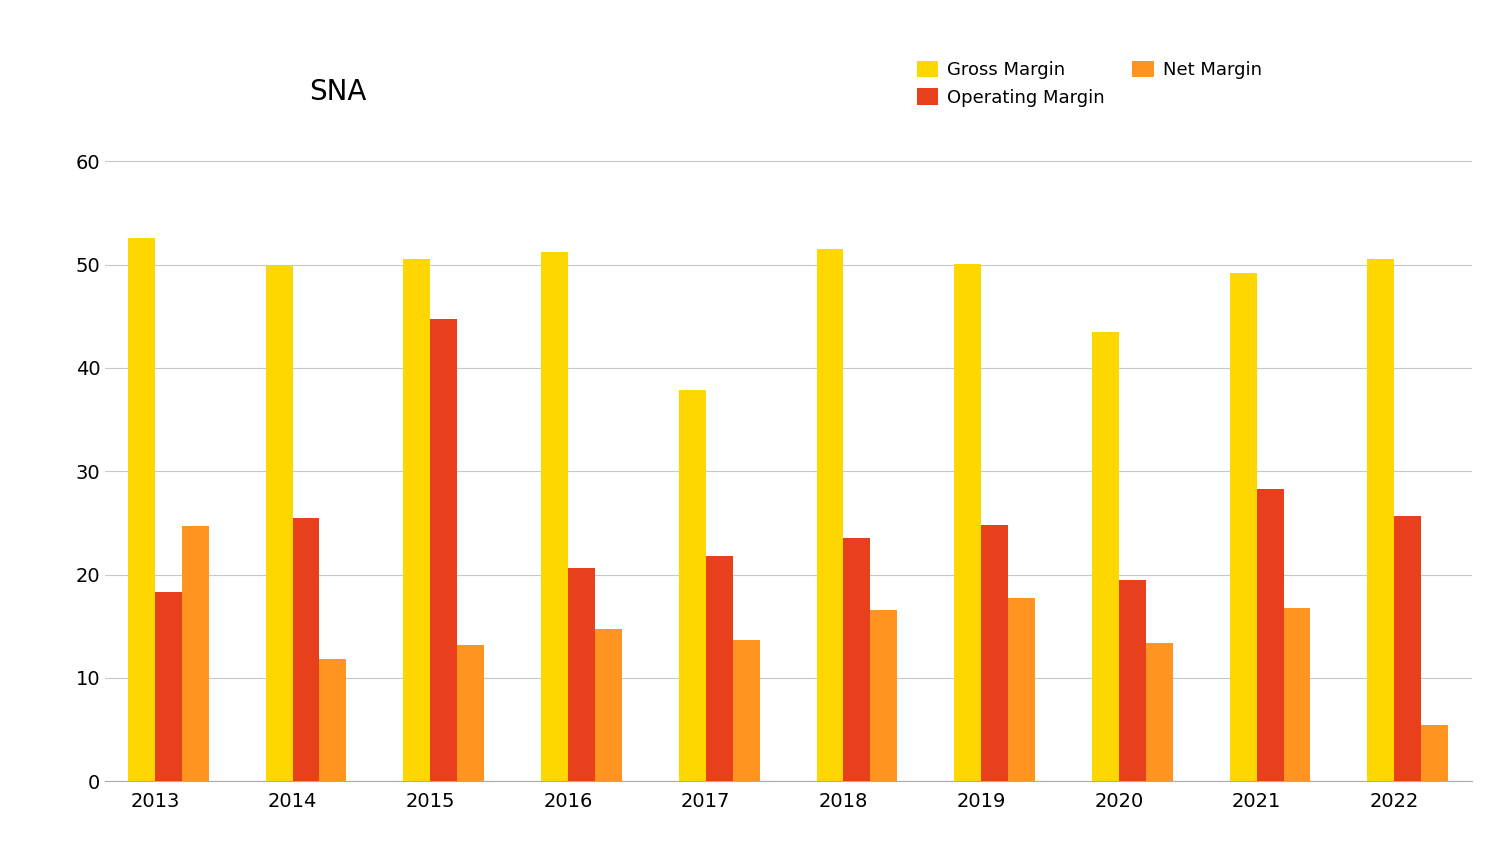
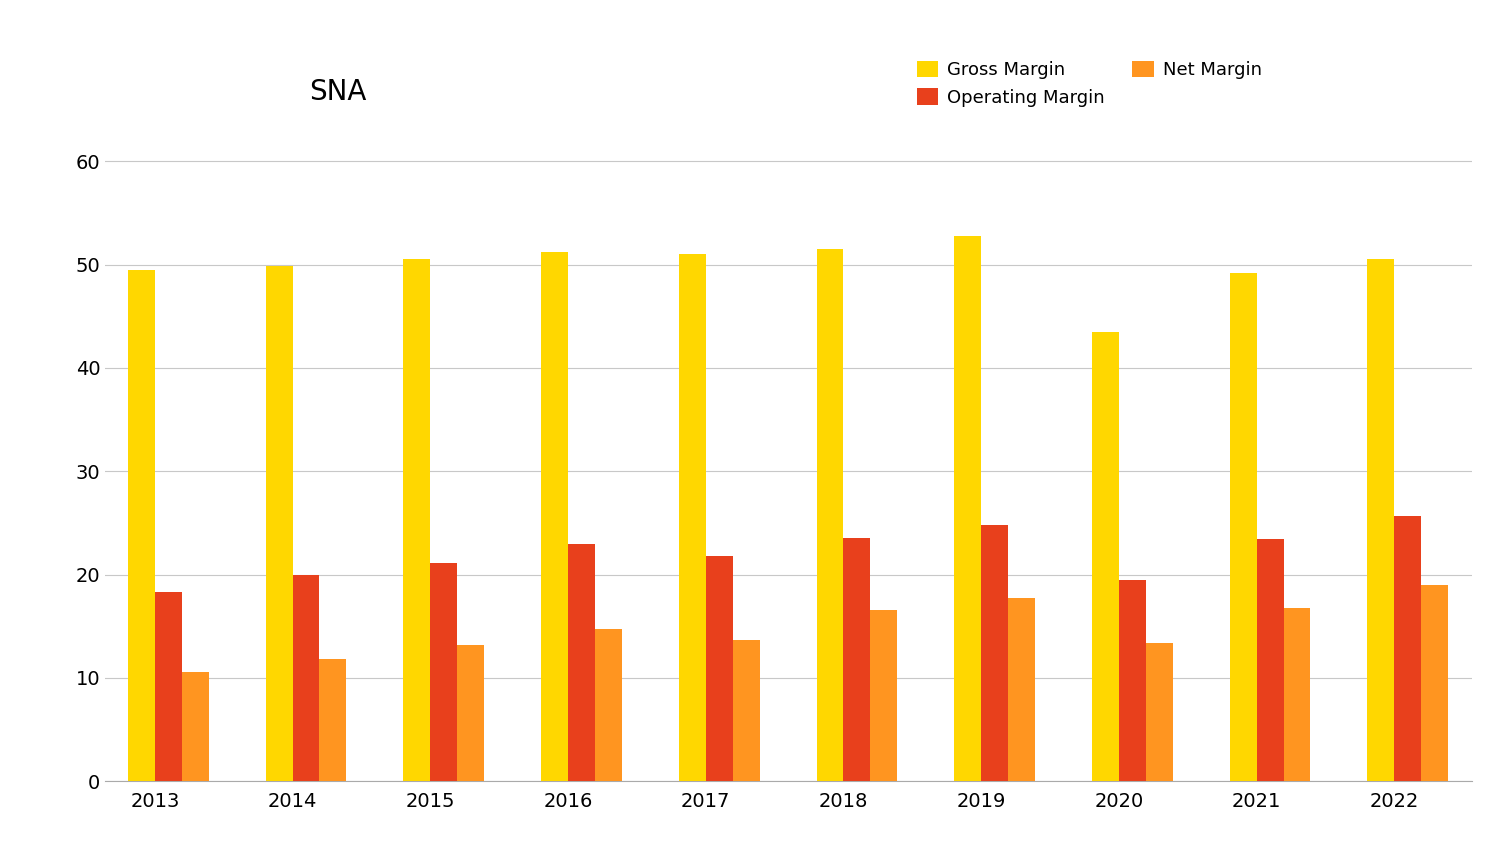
Gross Margin/2013: 52.6 -> 49.5
Net Margin/2013: 24.7 -> 10.6
Operating Margin/2014: 25.5 -> 20.0
Operating Margin/2015: 44.7 -> 21.1
Operating Margin/2016: 20.6 -> 23.0
Gross Margin/2017: 37.9 -> 51.0
Gross Margin/2019: 50.1 -> 52.8
Operating Margin/2021: 28.3 -> 23.4
Net Margin/2022: 5.4 -> 19.0
